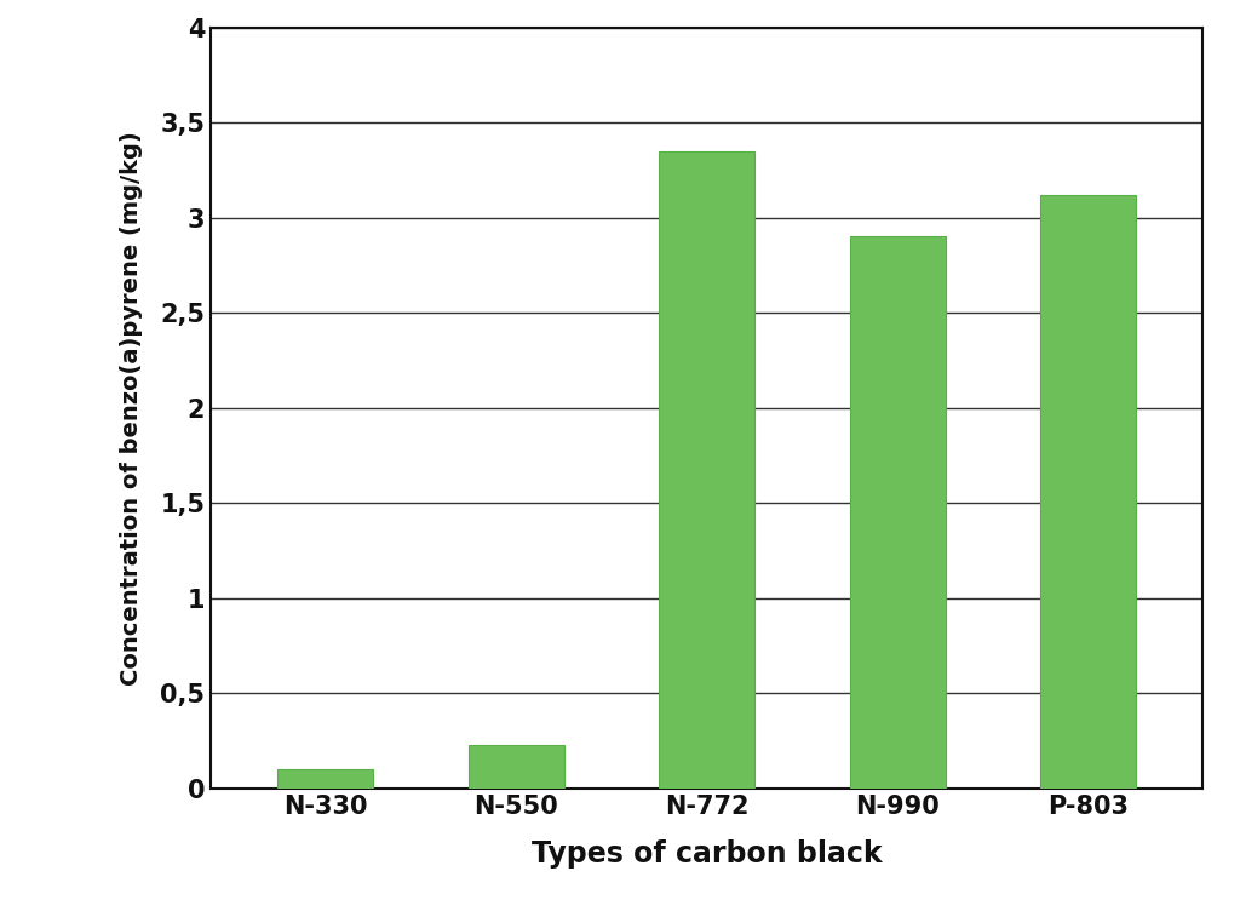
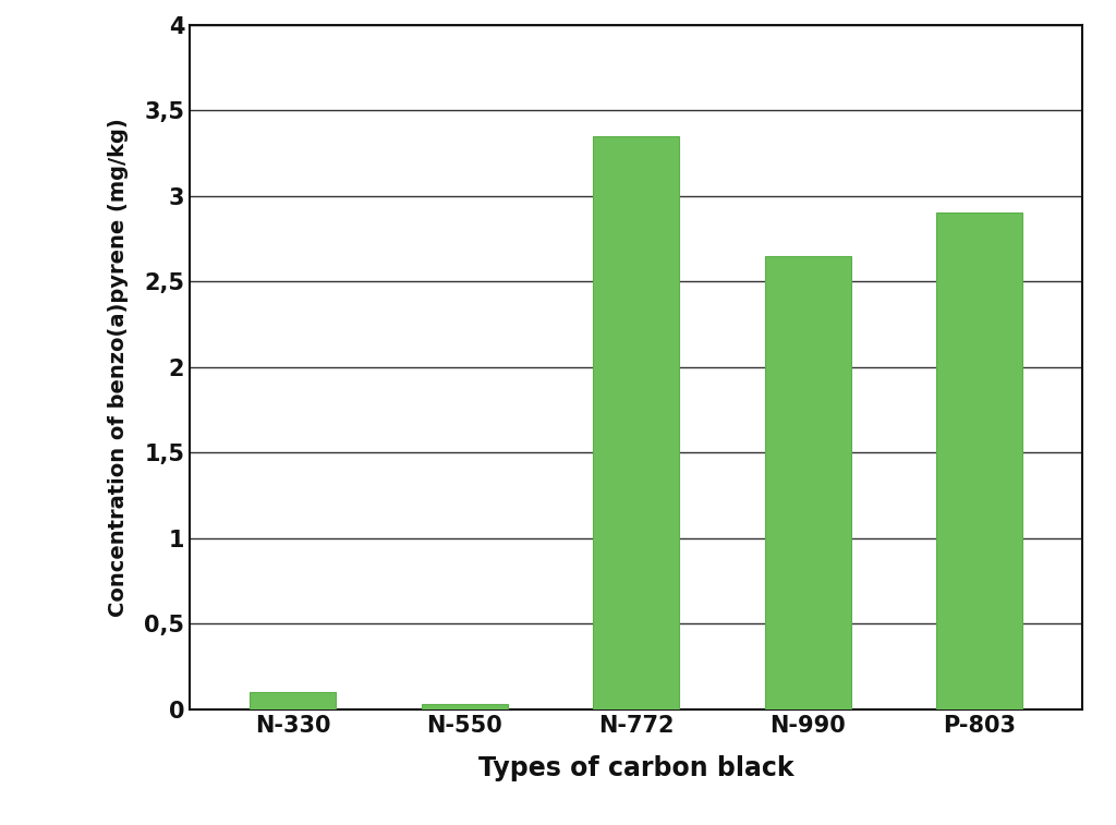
N-550: 0,23 -> 0,03
N-990: 2,90 -> 2,65
P-803: 3,12 -> 2,90
